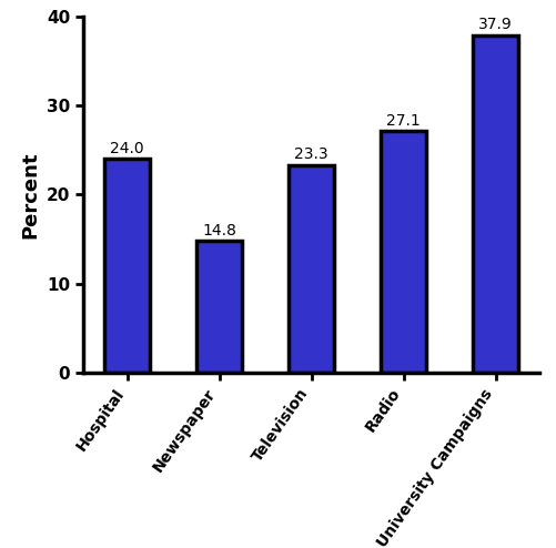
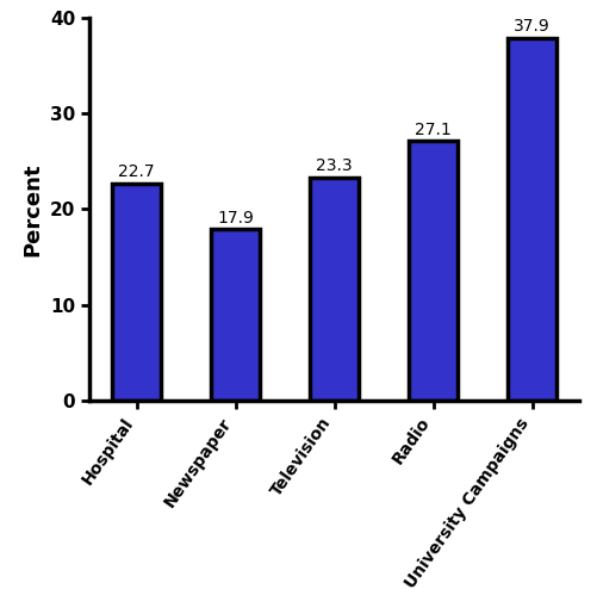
Hospital: 24.0 -> 22.7
Newspaper: 14.8 -> 17.9
